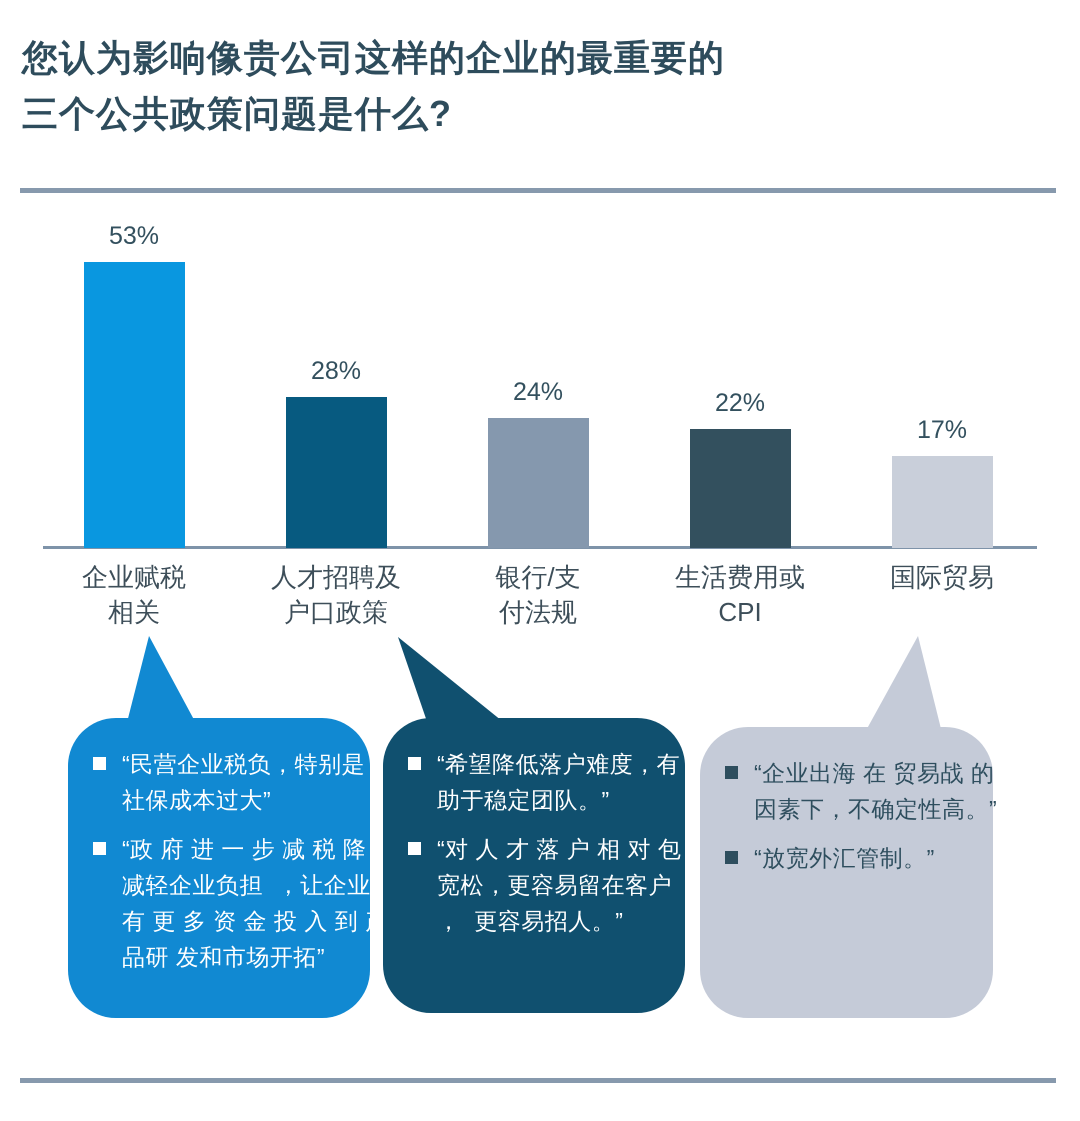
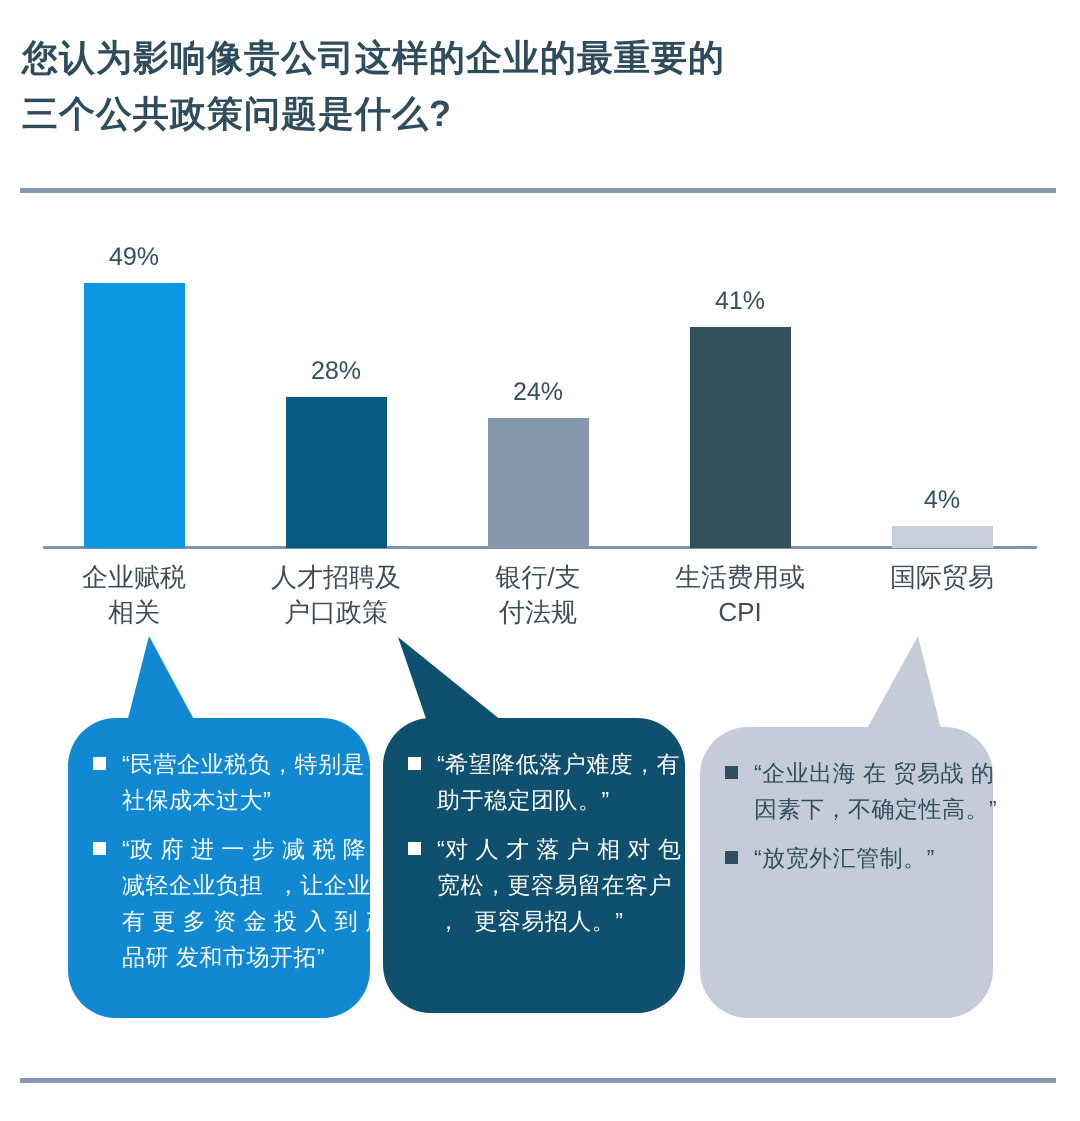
企业赋税相关: 53% -> 49%
生活费用或CPI: 22% -> 41%
国际贸易: 17% -> 4%
